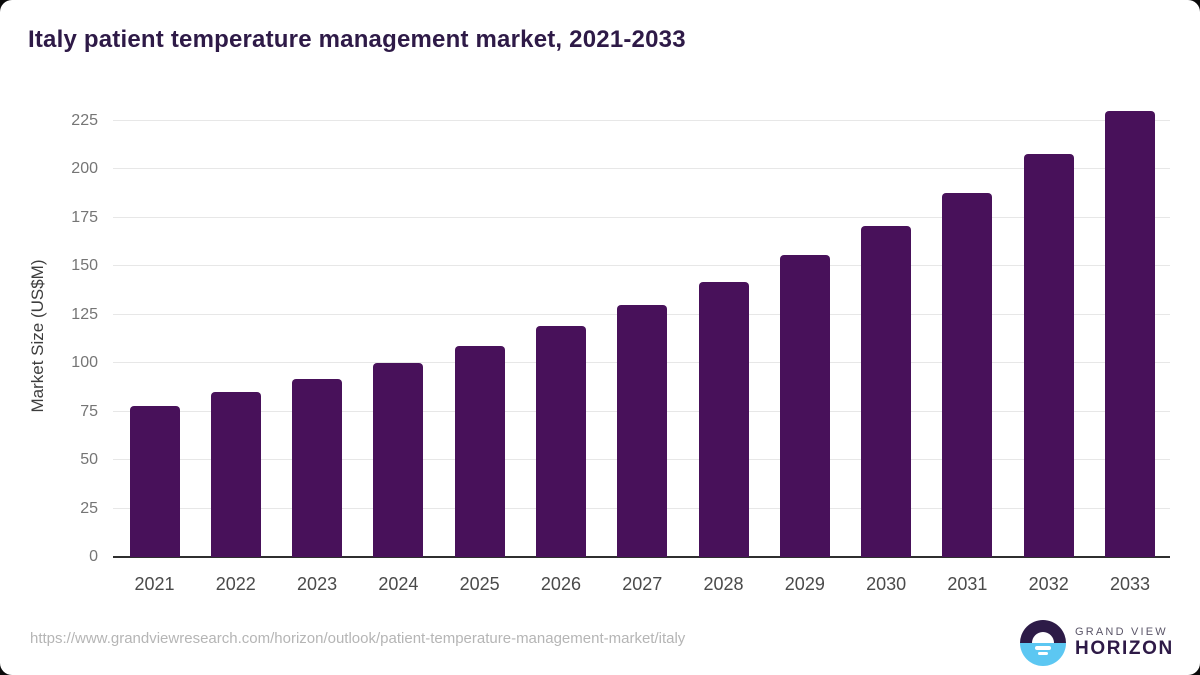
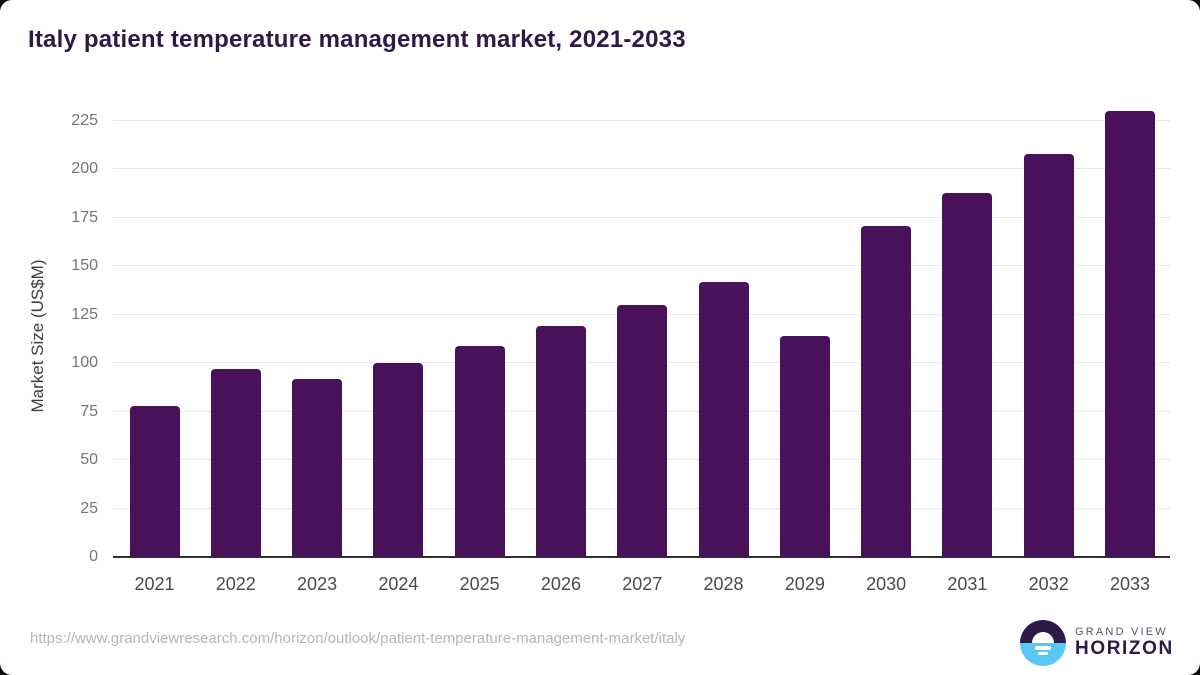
2022: 85 -> 97
2029: 156 -> 114
